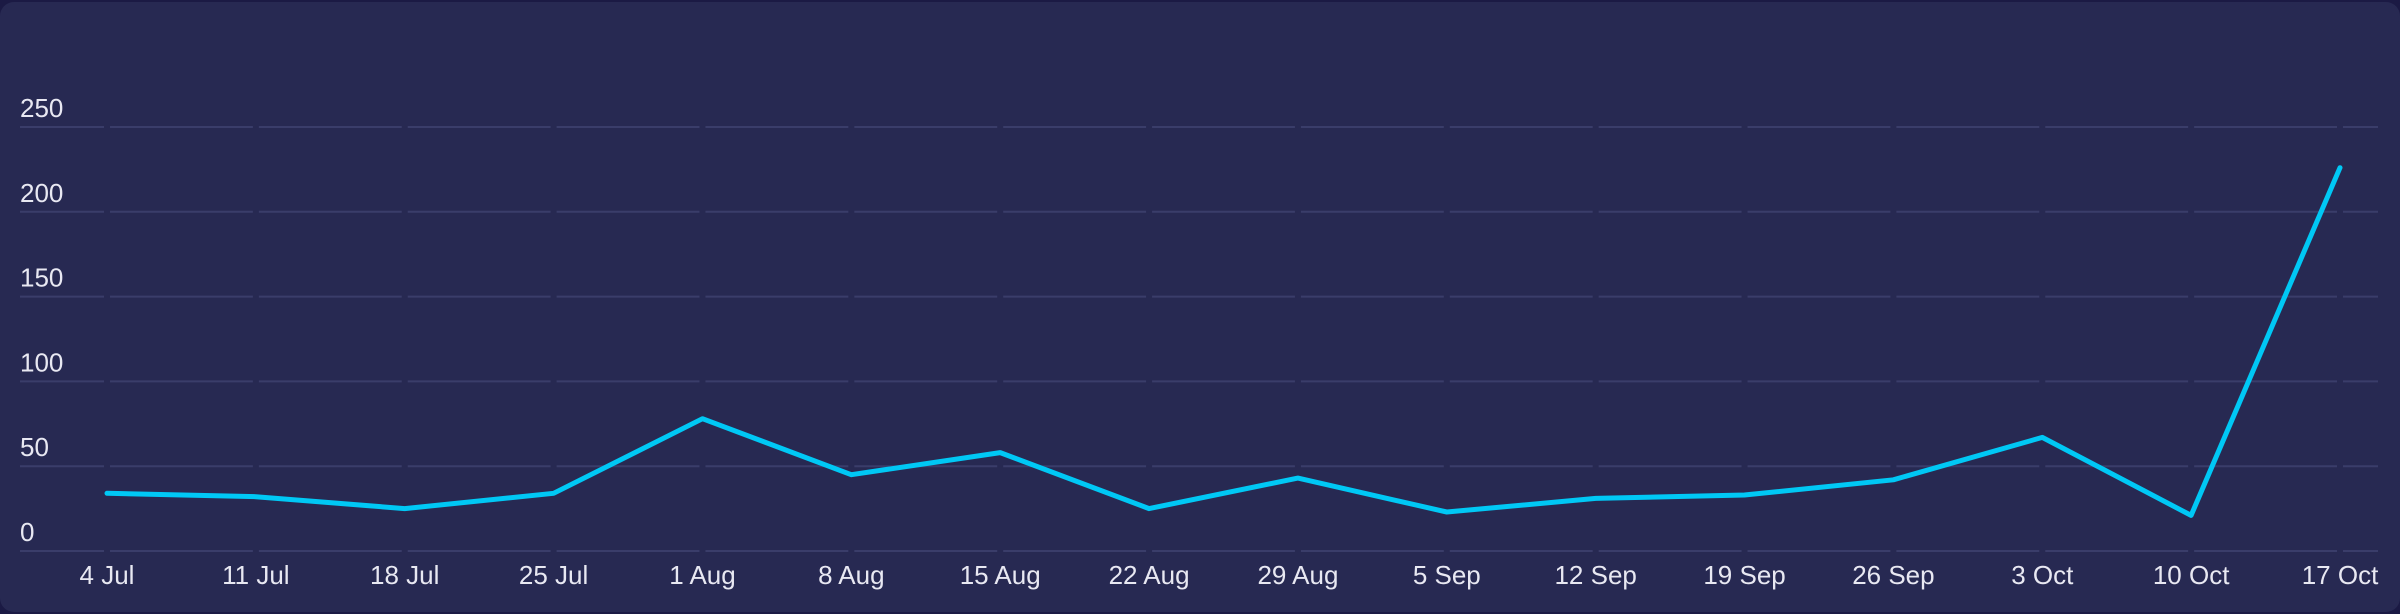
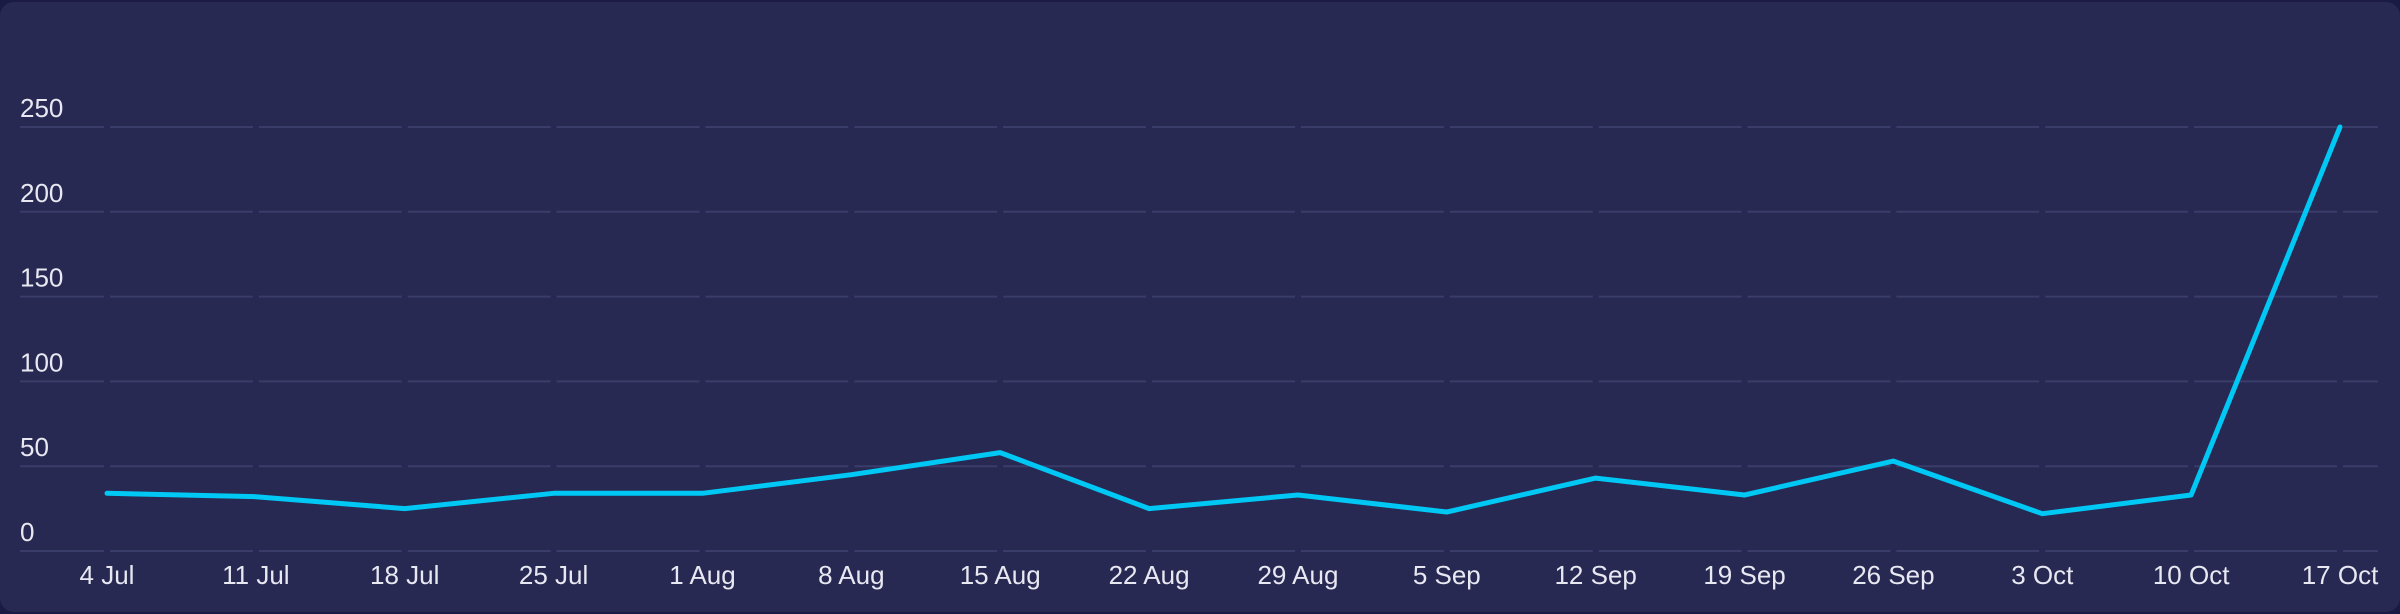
1 Aug: 78 -> 34
29 Aug: 43 -> 33
12 Sep: 31 -> 43
26 Sep: 42 -> 53
3 Oct: 67 -> 22
10 Oct: 21 -> 33
17 Oct: 226 -> 250
